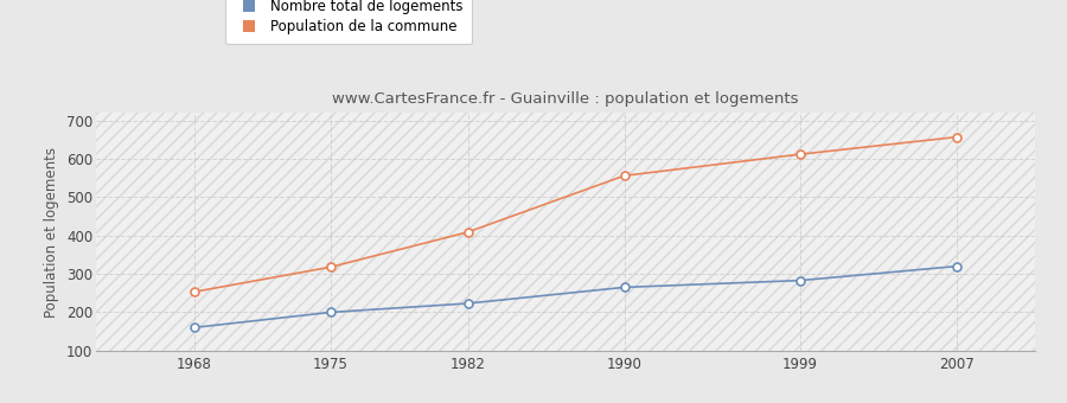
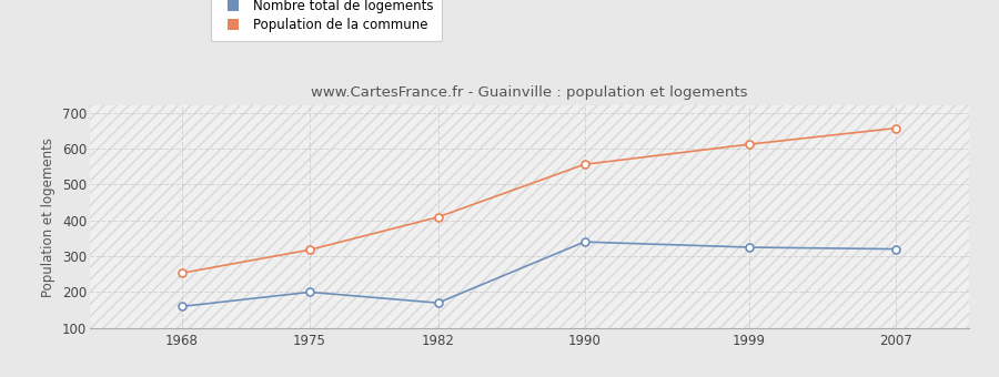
Nombre total de logements/1982: 223 -> 170
Nombre total de logements/1990: 265 -> 340
Nombre total de logements/1999: 283 -> 325
